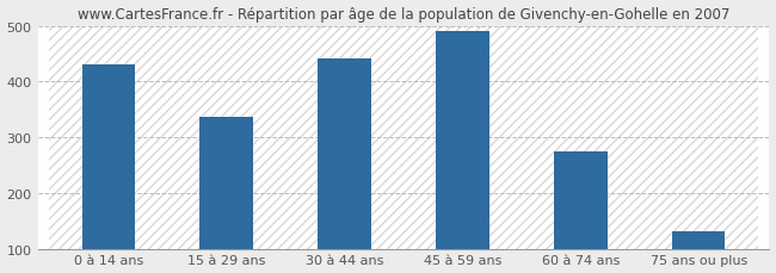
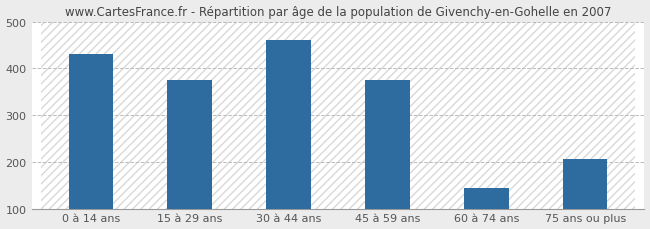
15 à 29 ans: 336 -> 375
30 à 44 ans: 441 -> 460
45 à 59 ans: 490 -> 375
60 à 74 ans: 275 -> 145
75 ans ou plus: 132 -> 205
